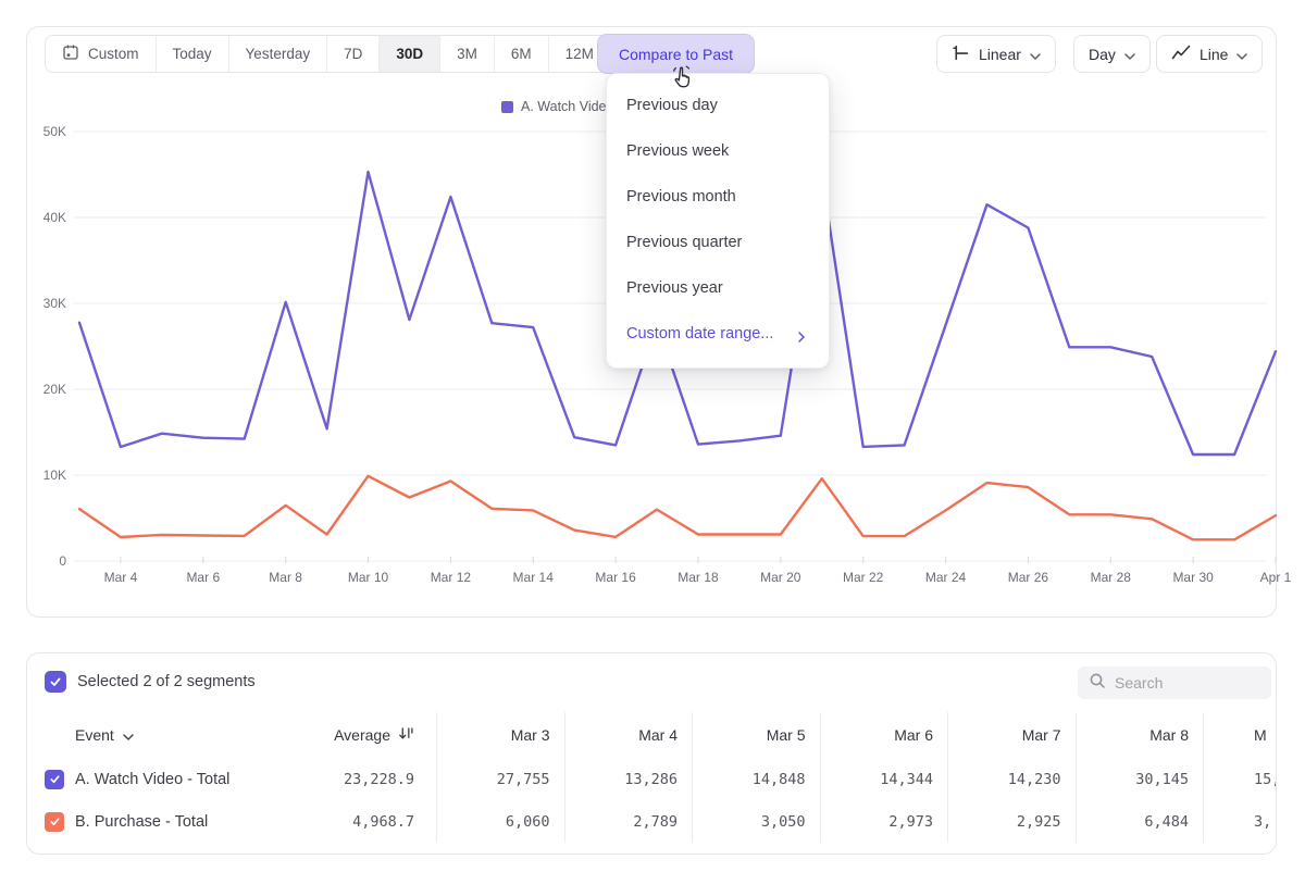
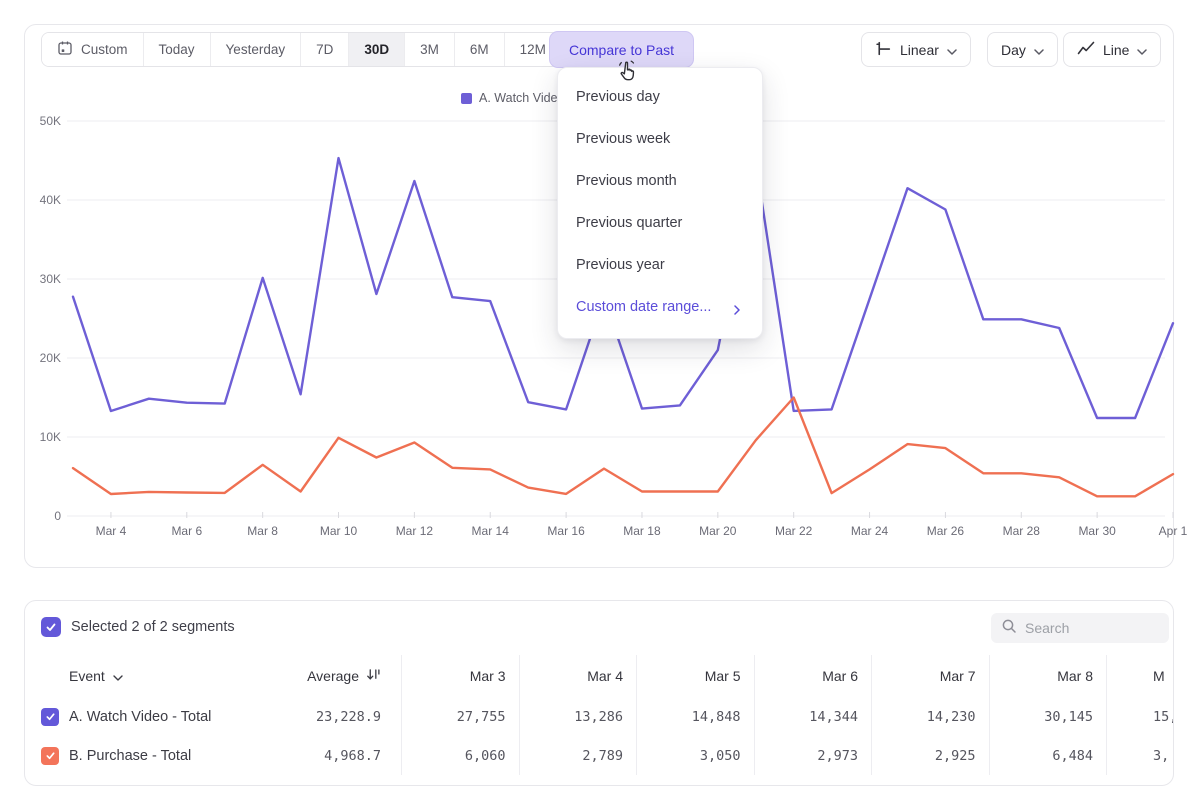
A. Watch Video - Total/Mar 20: 15K -> 21K
B. Purchase - Total/Mar 22: 3K -> 15K
